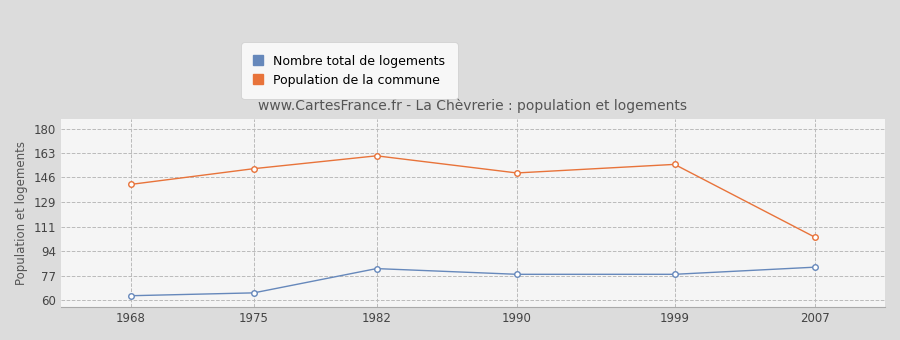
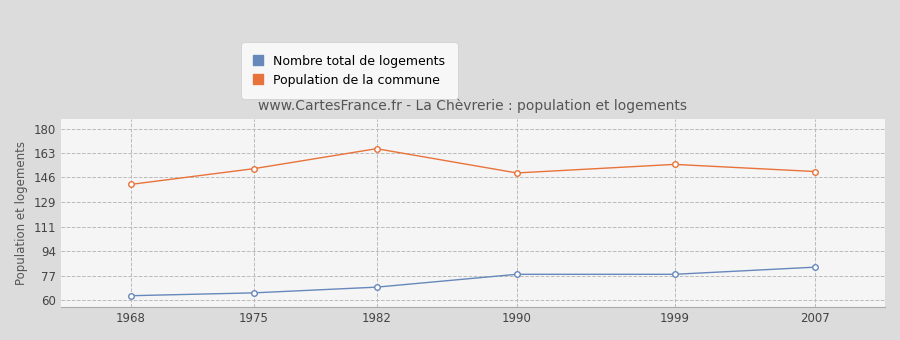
Nombre total de logements/1982: 82 -> 69
Population de la commune/1982: 161 -> 166
Population de la commune/2007: 104 -> 150
